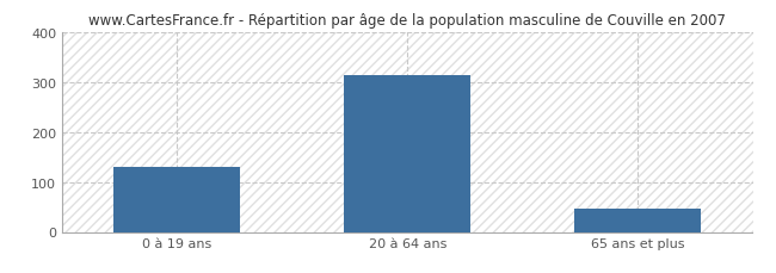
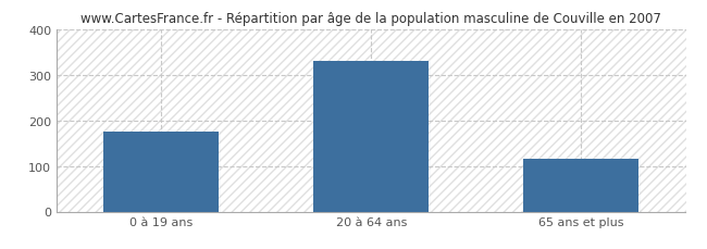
0 à 19 ans: 130 -> 175
20 à 64 ans: 314 -> 330
65 ans et plus: 46 -> 115
